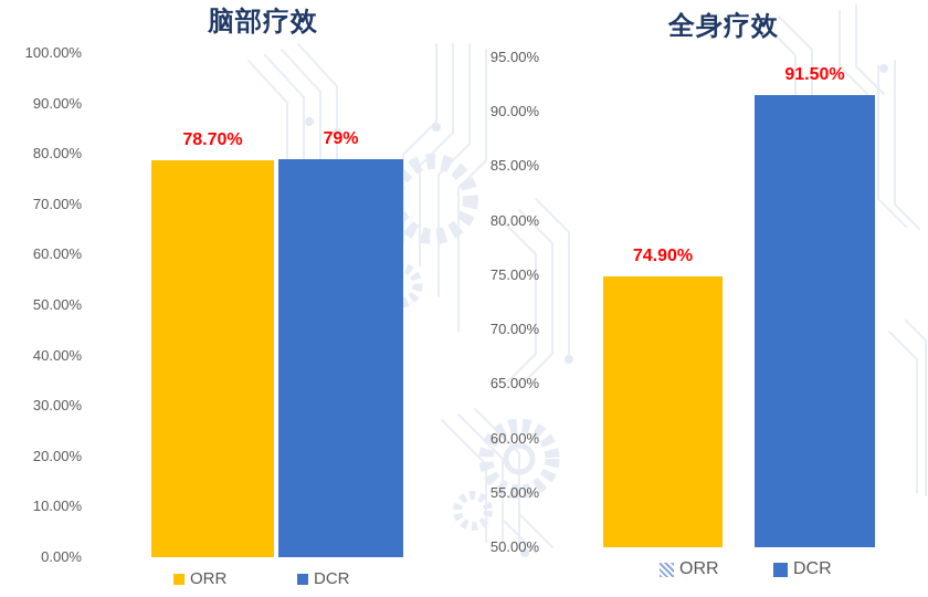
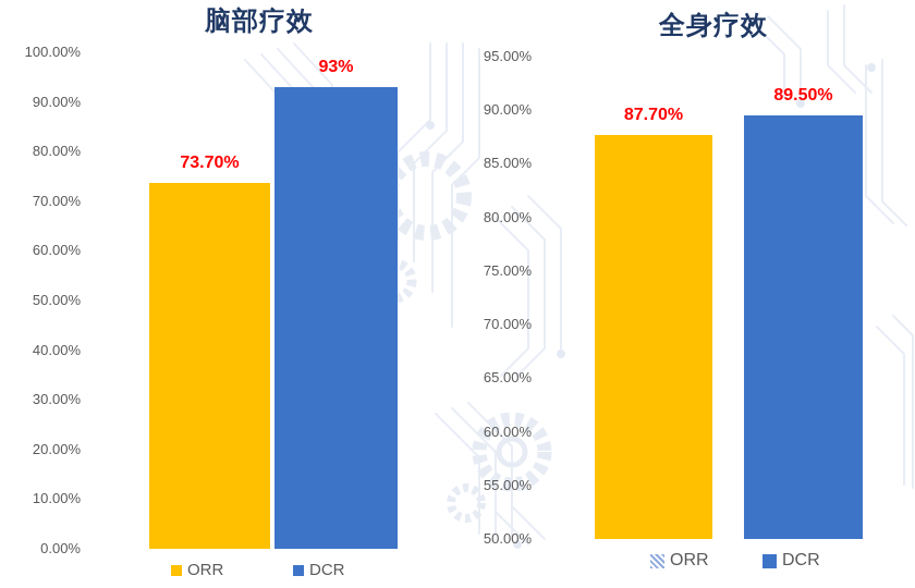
脑部疗效/ORR: 78.70% -> 73.70%
脑部疗效/DCR: 79% -> 93%
全身疗效/ORR: 74.90% -> 87.70%
全身疗效/DCR: 91.50% -> 89.50%
